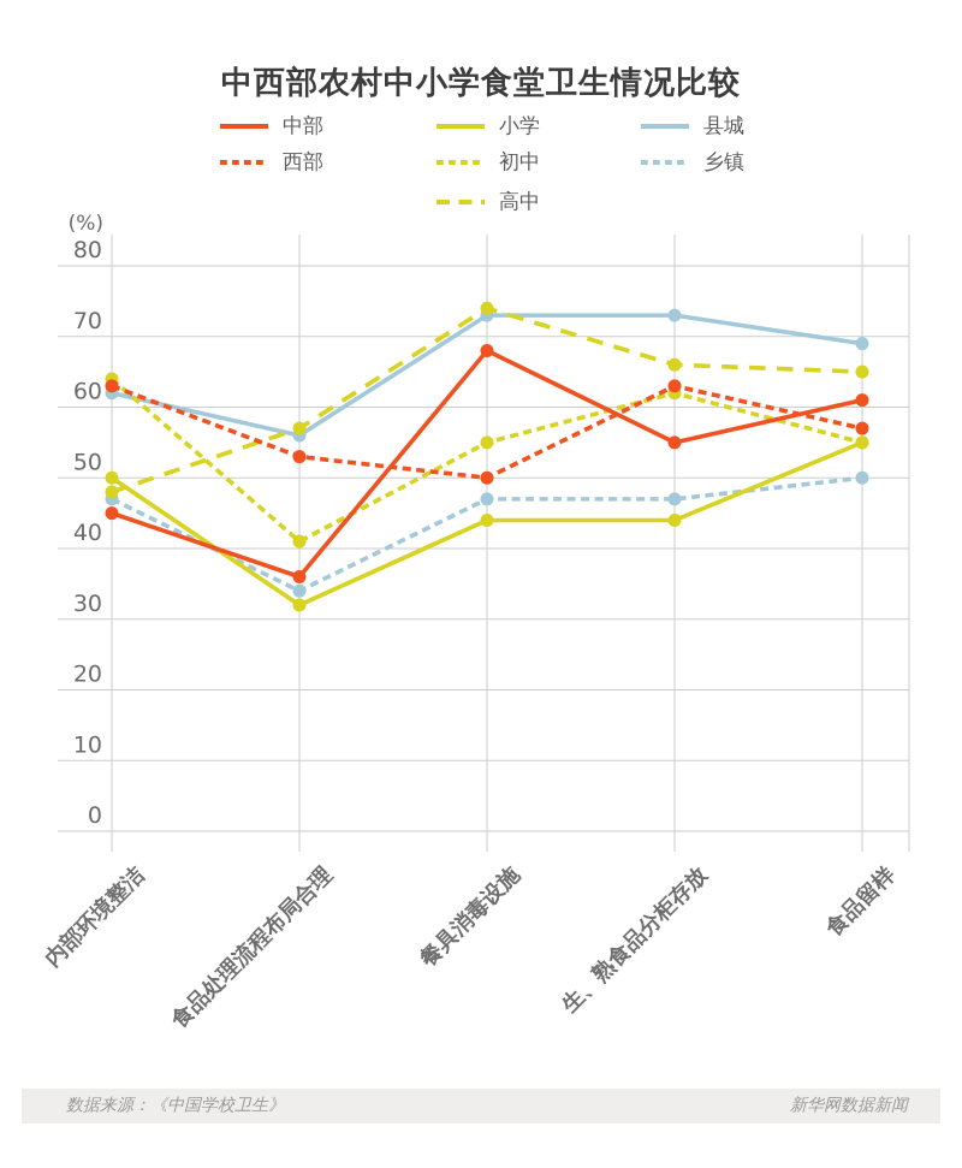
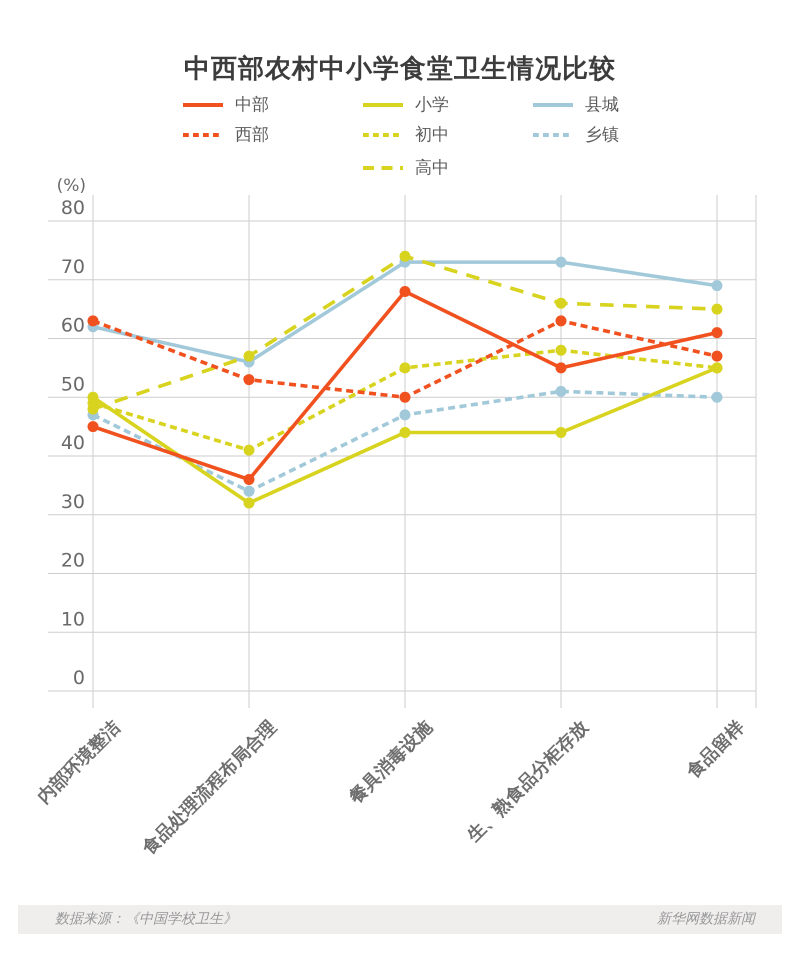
初中/内部环境整洁: 64 -> 49
初中/生、熟食品分柜存放: 62 -> 58
乡镇/生、熟食品分柜存放: 47 -> 51
